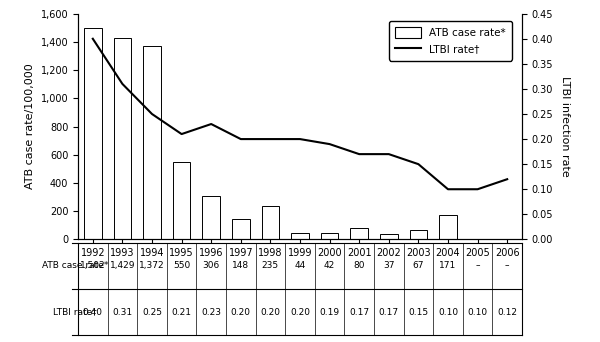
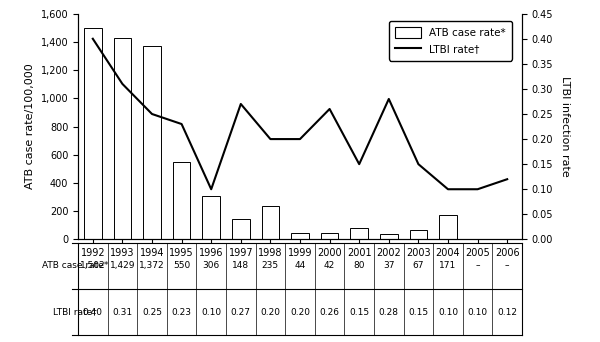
LTBI rate†/1995: 0.21 -> 0.23
LTBI rate†/1996: 0.23 -> 0.10
LTBI rate†/1997: 0.20 -> 0.27
LTBI rate†/2000: 0.19 -> 0.26
LTBI rate†/2001: 0.17 -> 0.15
LTBI rate†/2002: 0.17 -> 0.28
